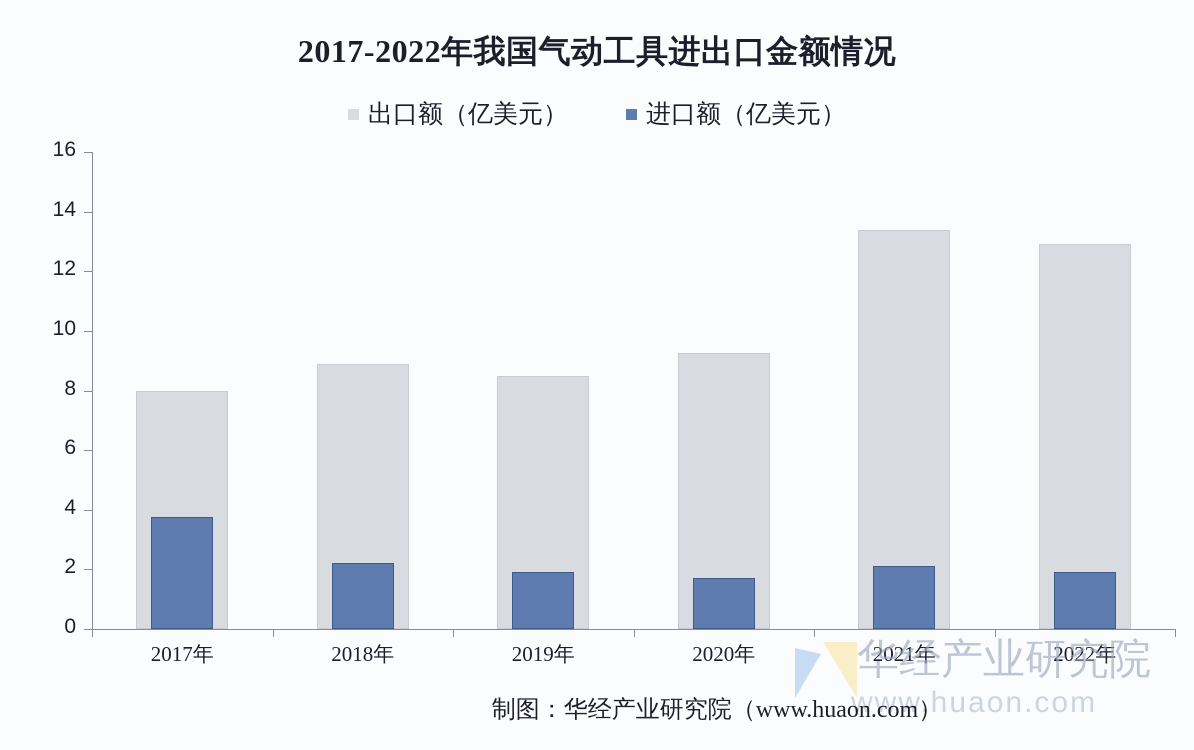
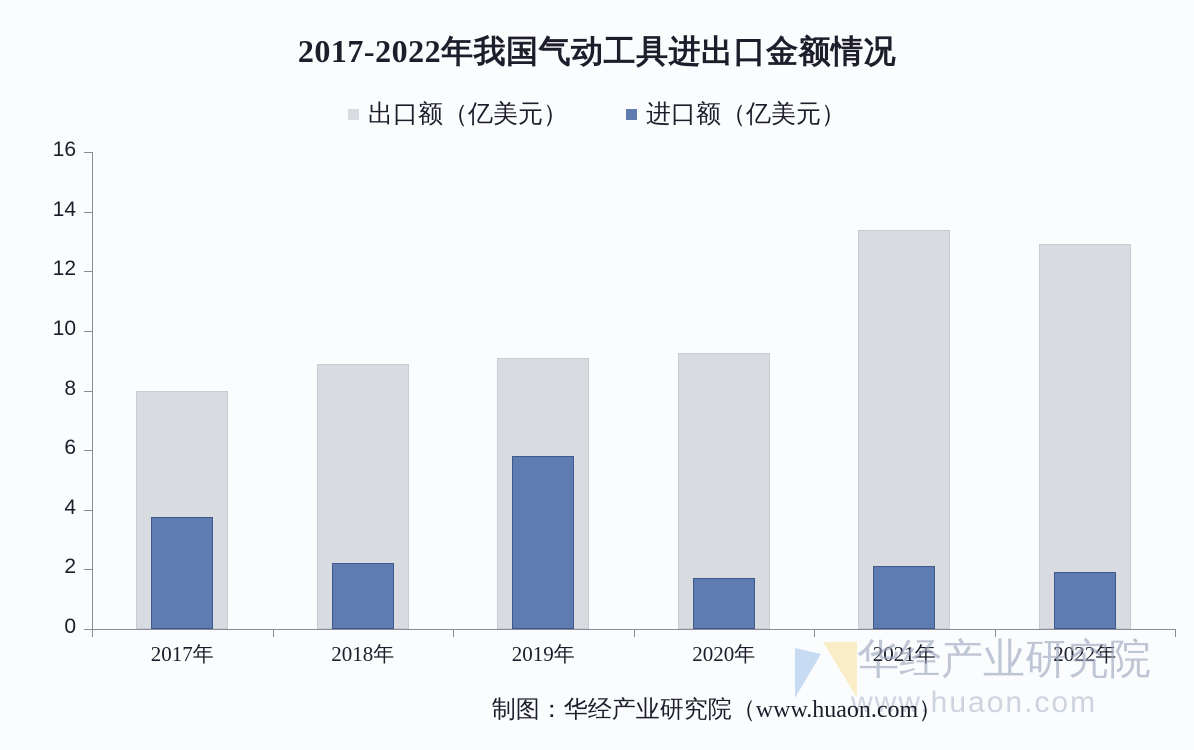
出口额（亿美元）/2019年: 8.5 -> 9.1
进口额（亿美元）/2019年: 1.9 -> 5.8
